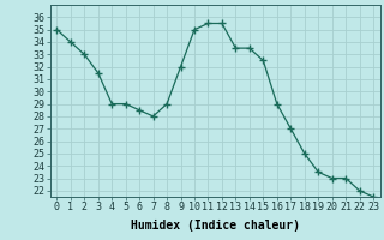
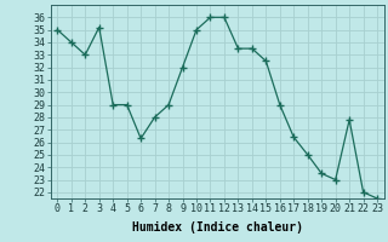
3: 31.5 -> 35.2
6: 28.5 -> 26.3
11: 35.5 -> 36.0
12: 35.5 -> 36.0
17: 27.0 -> 26.4
21: 23.0 -> 27.8
